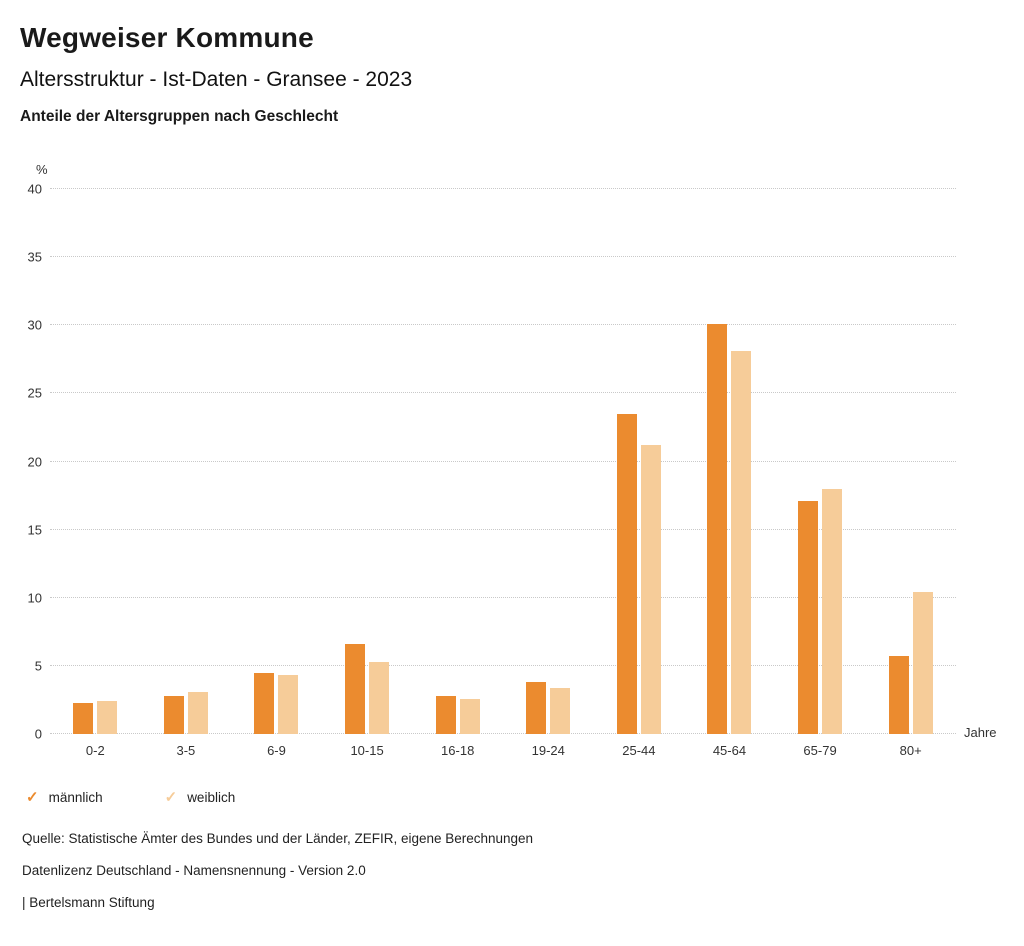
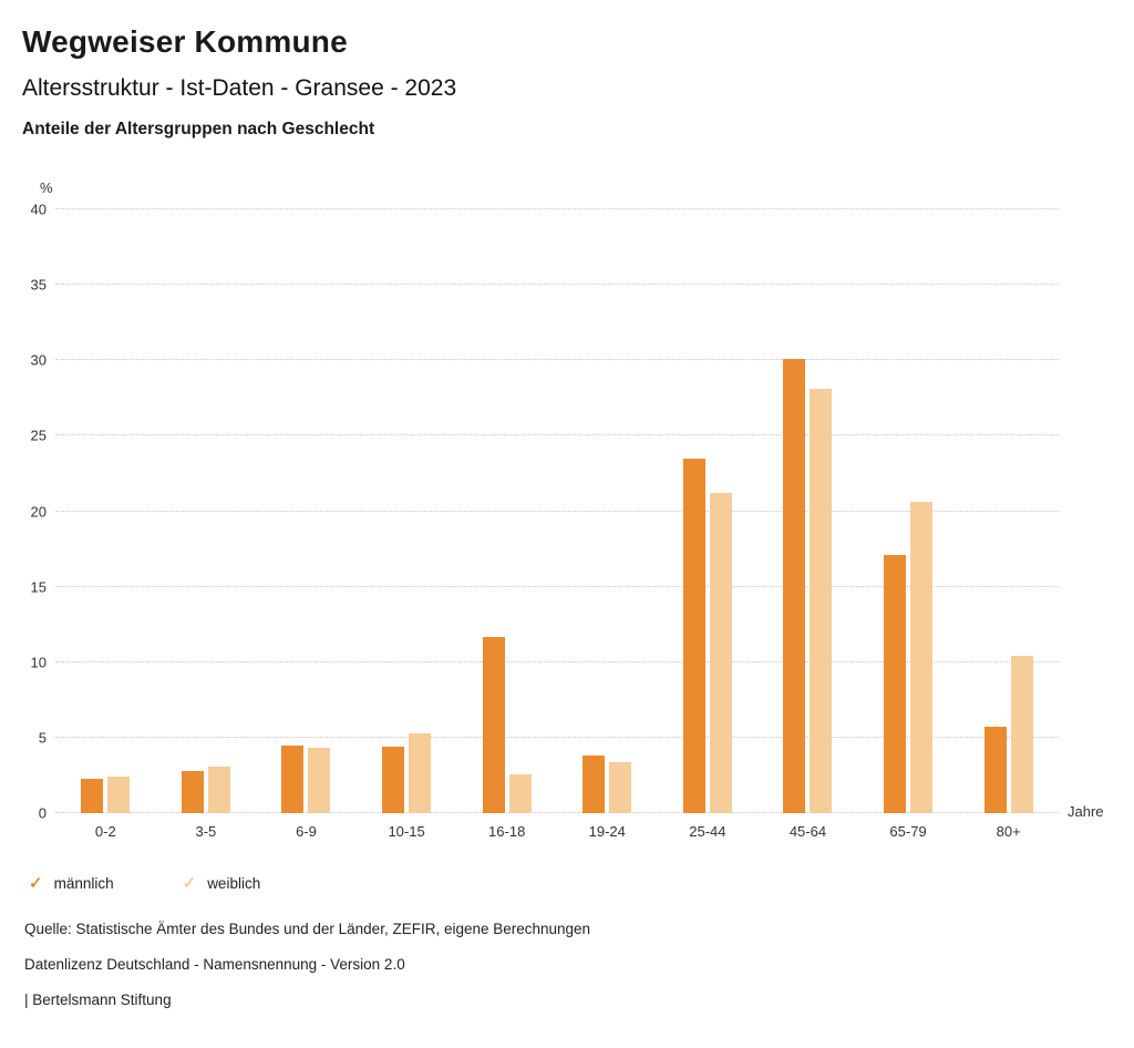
männlich/10-15: 6.6 -> 4.4
männlich/16-18: 2.8 -> 11.7
weiblich/65-79: 18.0 -> 20.6
